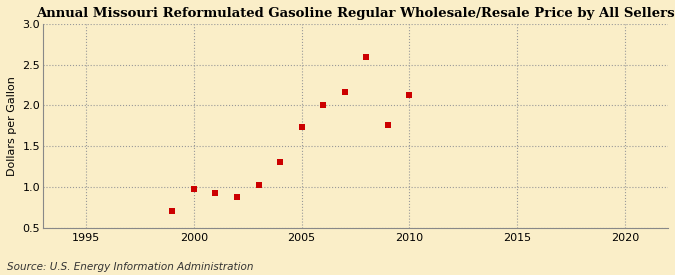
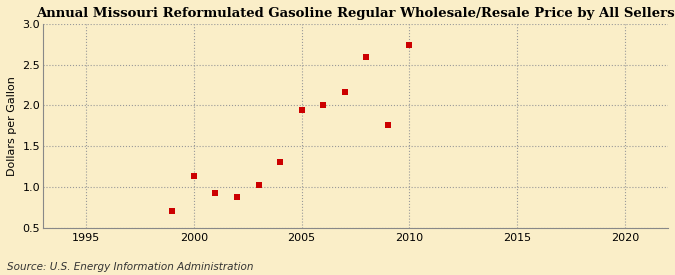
2000: 0.98 -> 1.14
2005: 1.74 -> 1.94
2010: 2.13 -> 2.74
